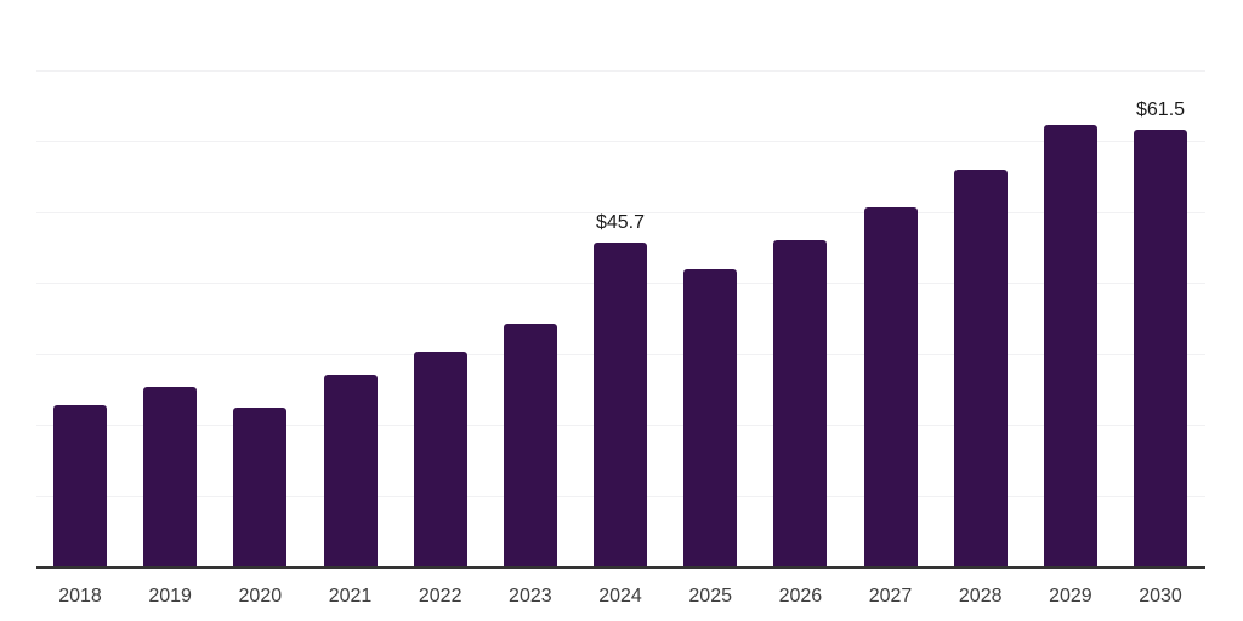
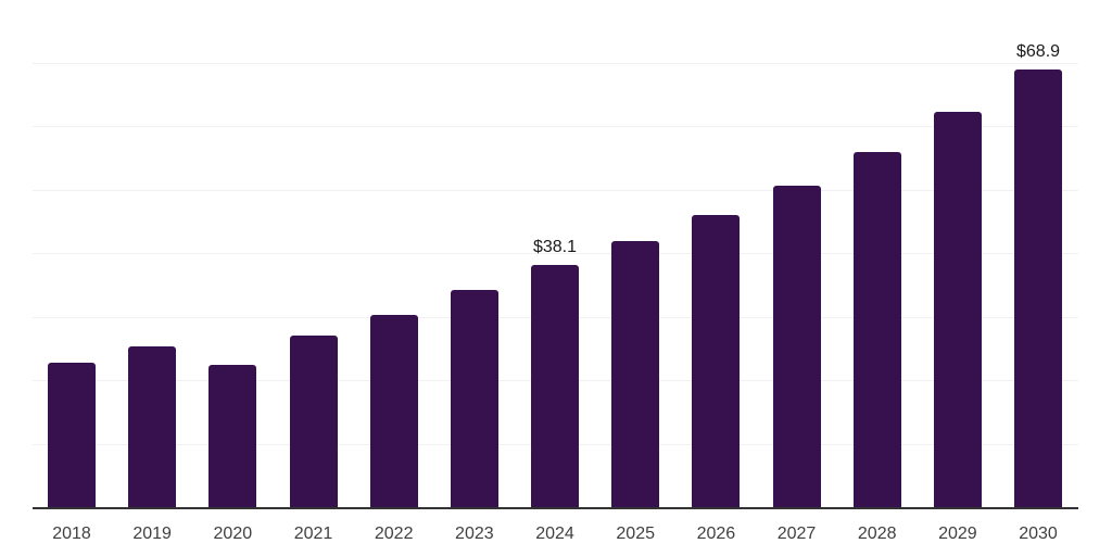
2024: $45.7 -> $38.1
2030: $61.5 -> $68.9
